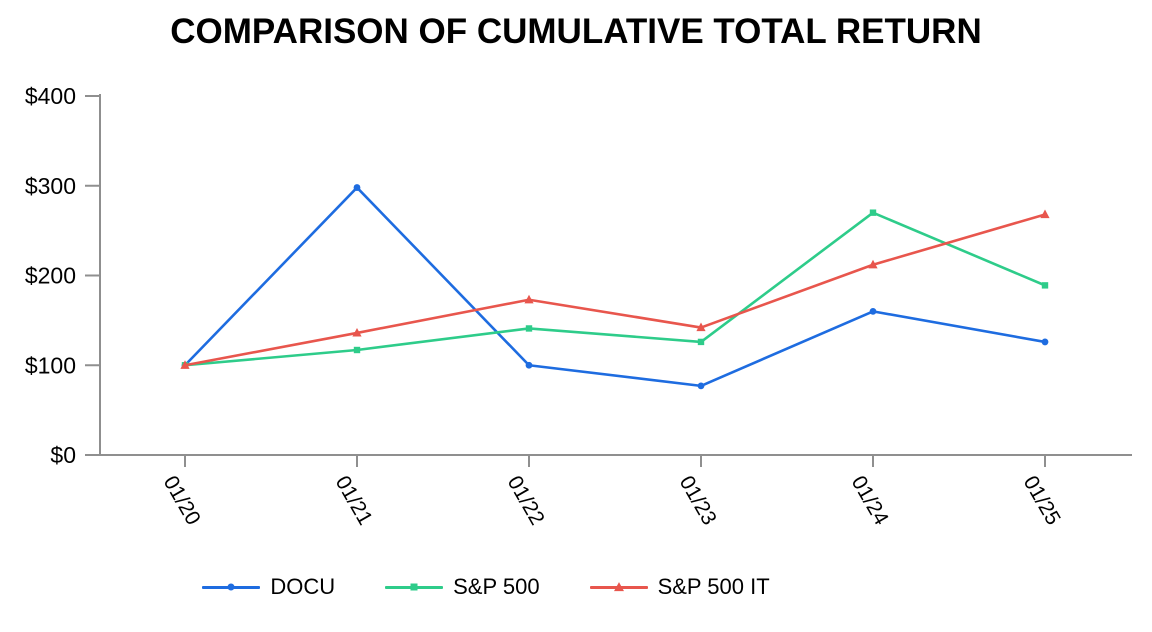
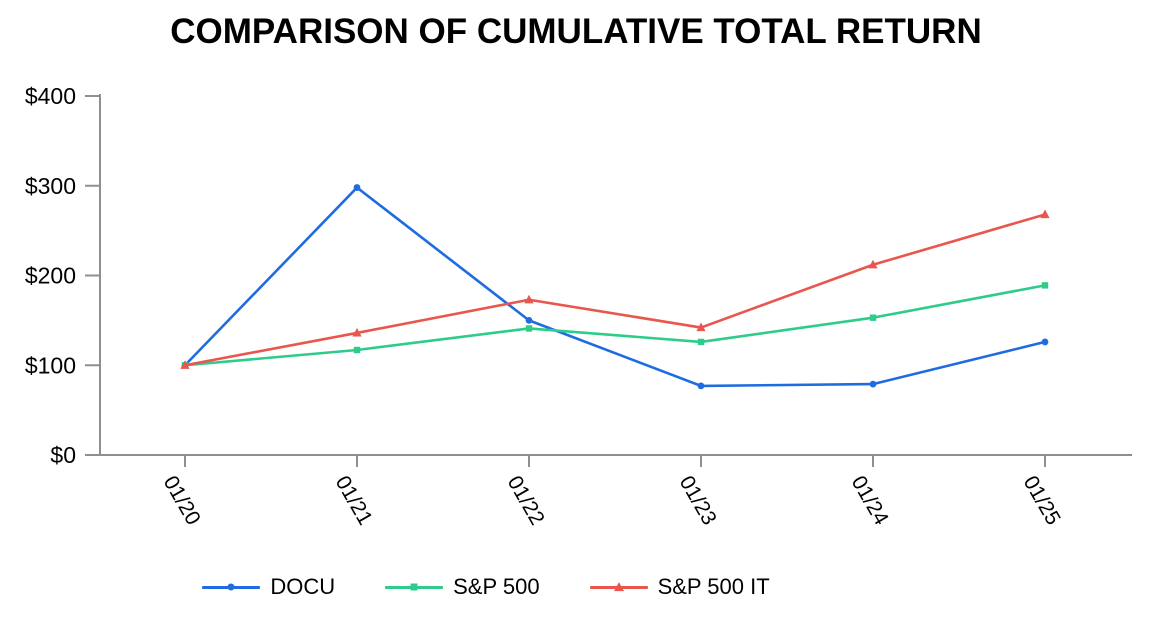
DOCU/01/22: $100 -> $150
DOCU/01/24: $160 -> $80
S&P 500/01/24: $270 -> $150
